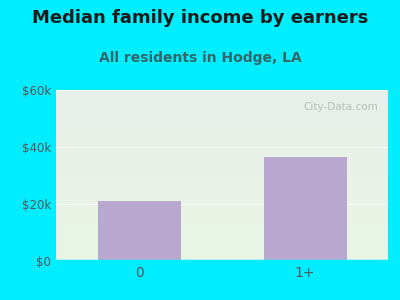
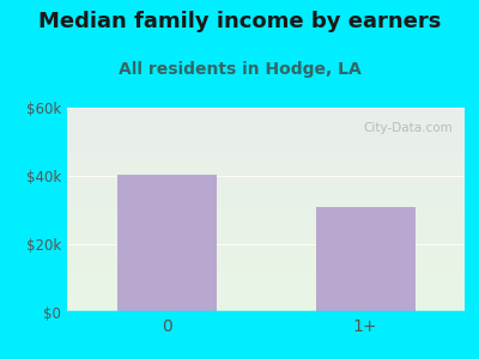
0: $21.0k -> $40.5k
1+: $36.5k -> $31.0k
